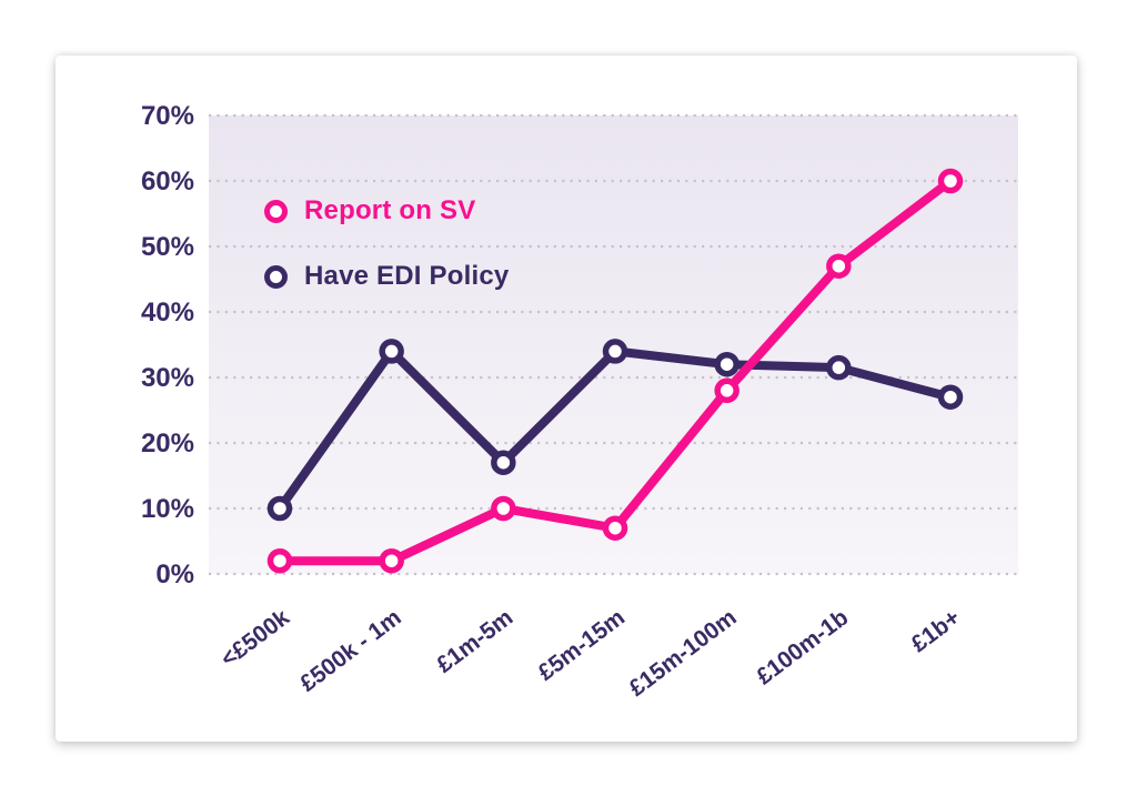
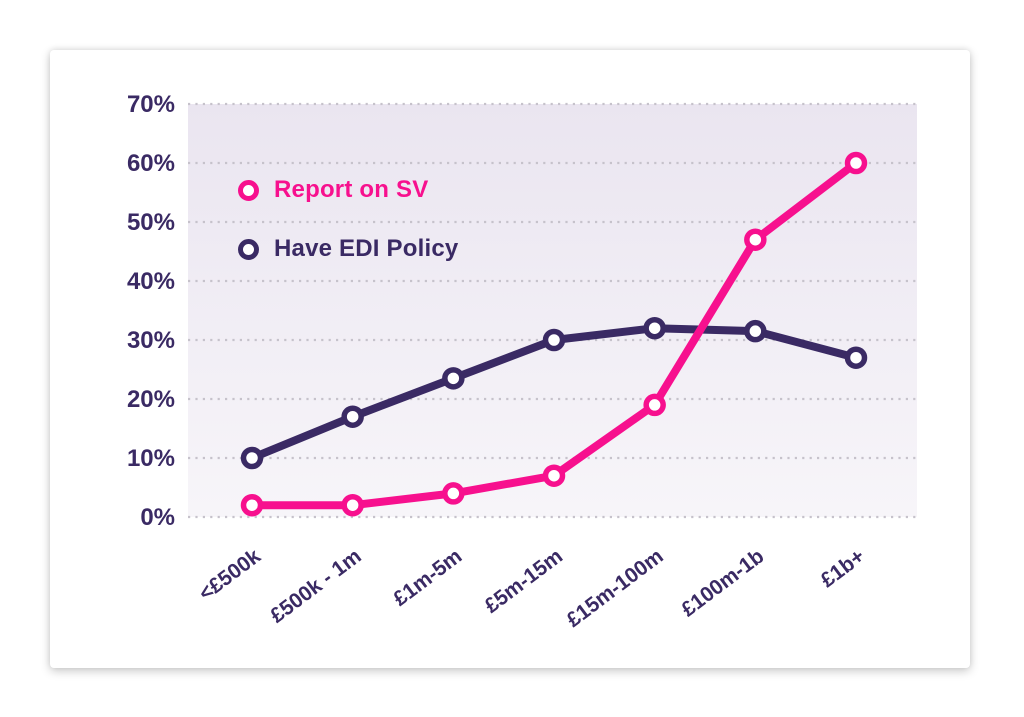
Have EDI Policy/£500k - 1m: 34% -> 17%
Report on SV/£1m-5m: 10% -> 4%
Have EDI Policy/£1m-5m: 17% -> 24%
Have EDI Policy/£5m-15m: 34% -> 30%
Report on SV/£15m-100m: 28% -> 19%
